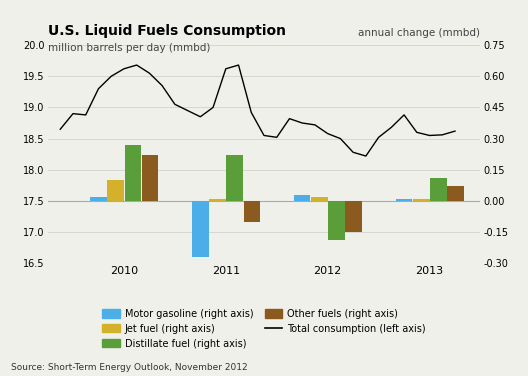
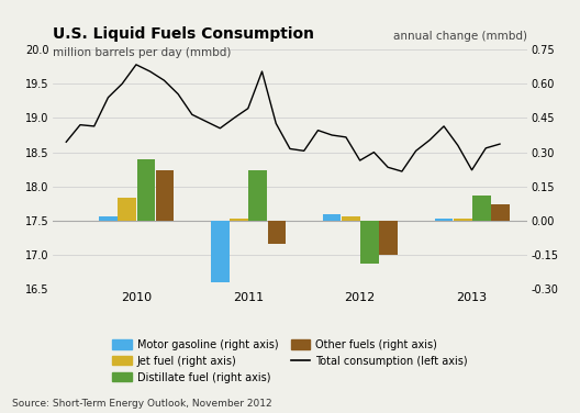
Total consumption (left axis)/2010: 19.62 -> 19.78
Total consumption (left axis)/2011: 19.62 -> 19.14
Total consumption (left axis)/2012: 18.58 -> 18.38
Total consumption (left axis)/2013: 18.55 -> 18.24
